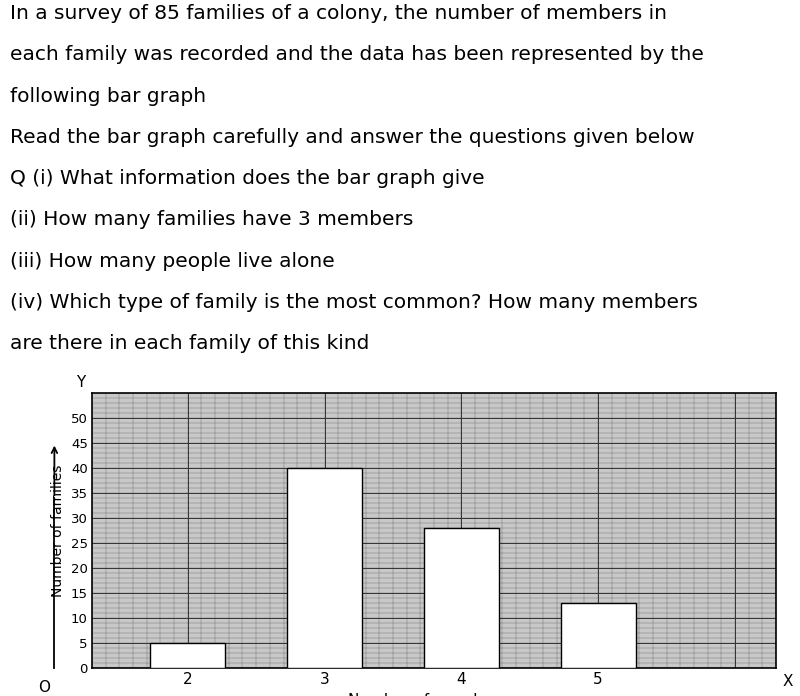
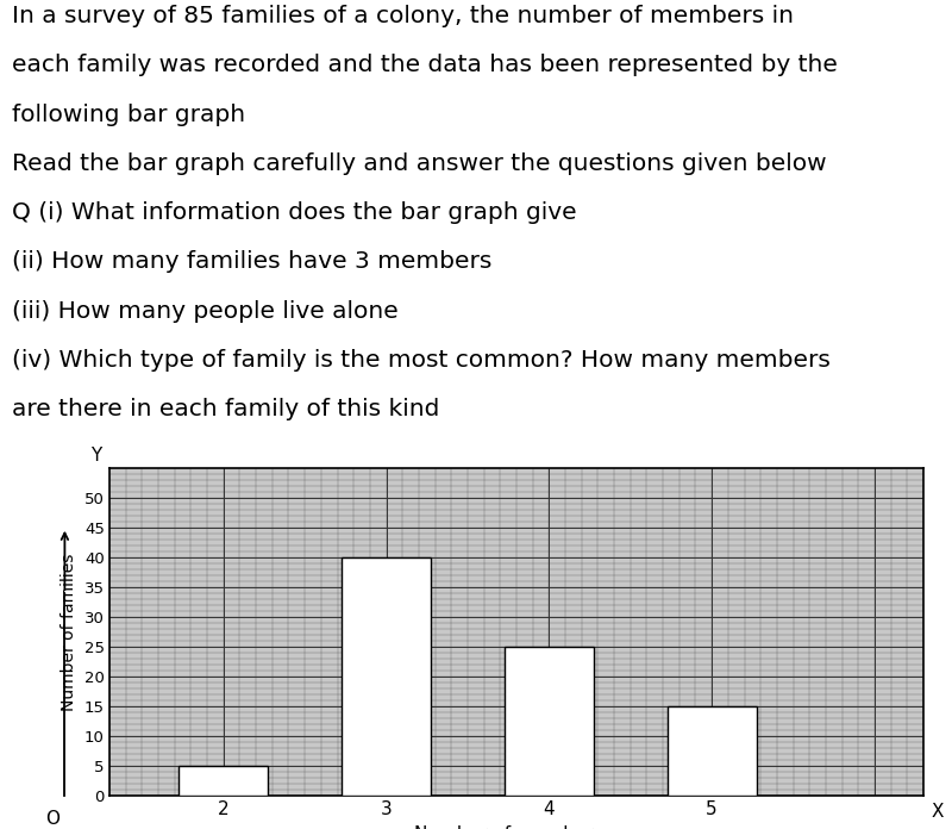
4: 28 -> 25
5: 13 -> 15
